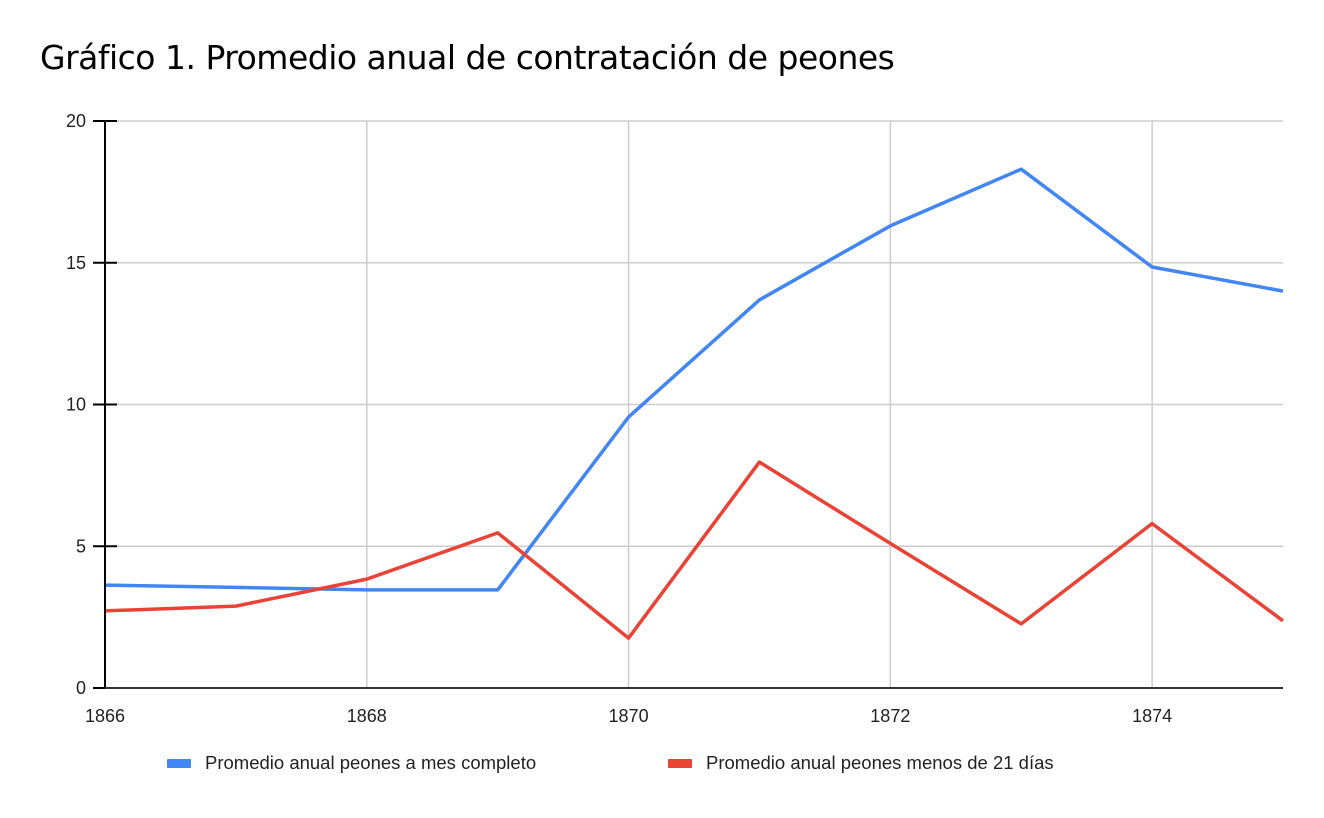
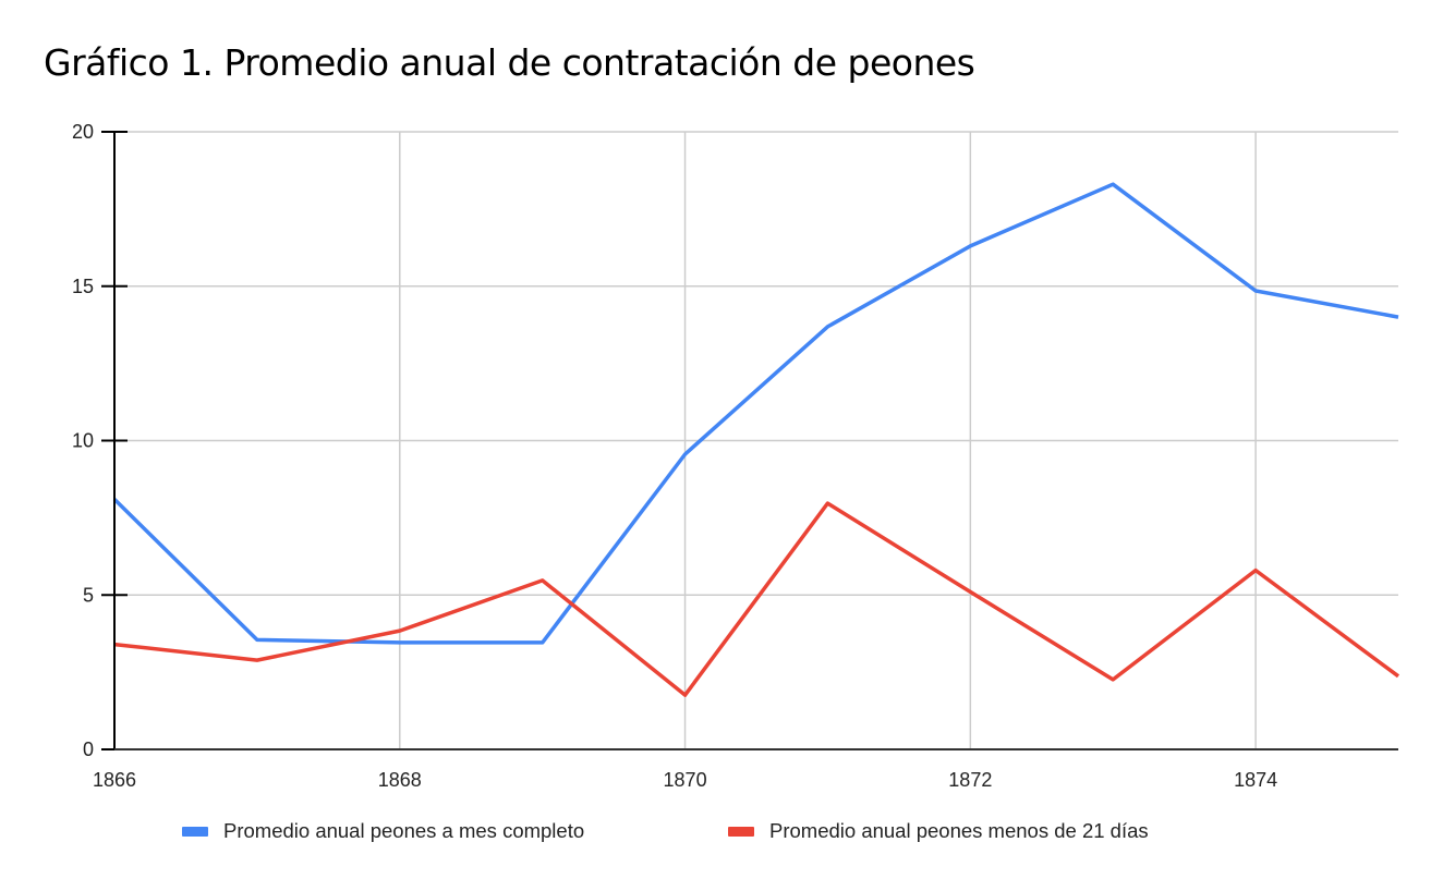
Promedio anual peones a mes completo/1866: 3.6 -> 8.1
Promedio anual peones menos de 21 días/1866: 2.7 -> 3.4
